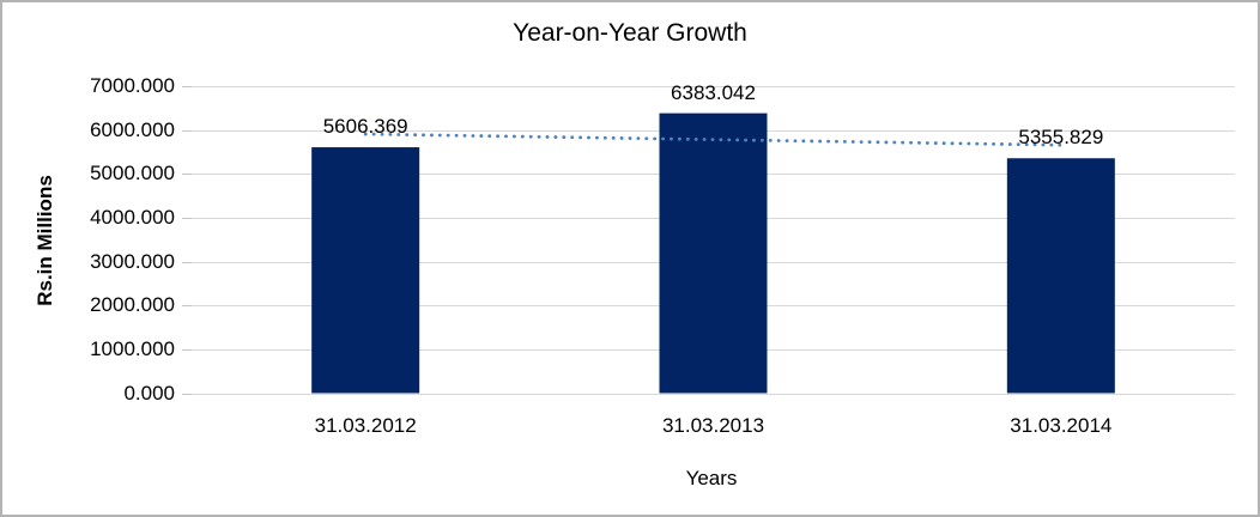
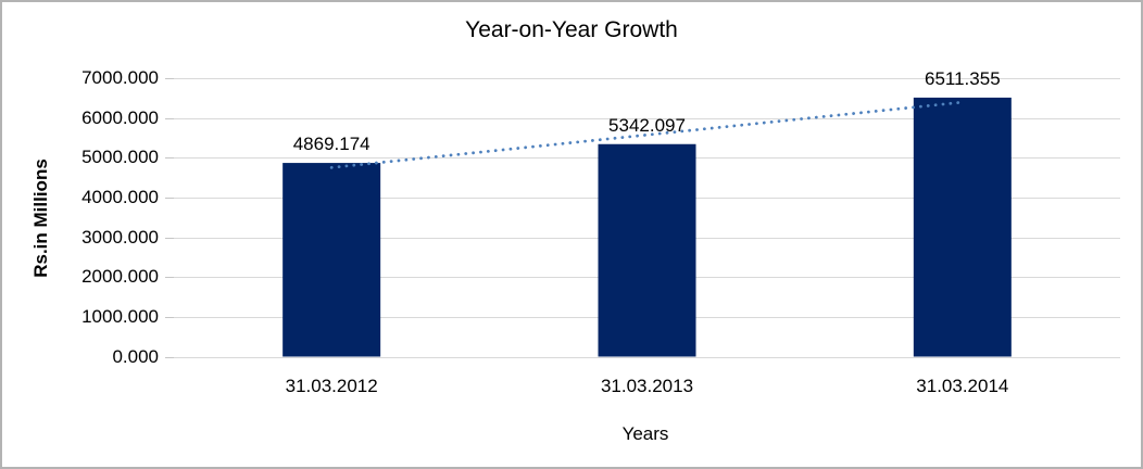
31.03.2012: 5606.369 -> 4869.174
31.03.2013: 6383.042 -> 5342.097
31.03.2014: 5355.829 -> 6511.355
